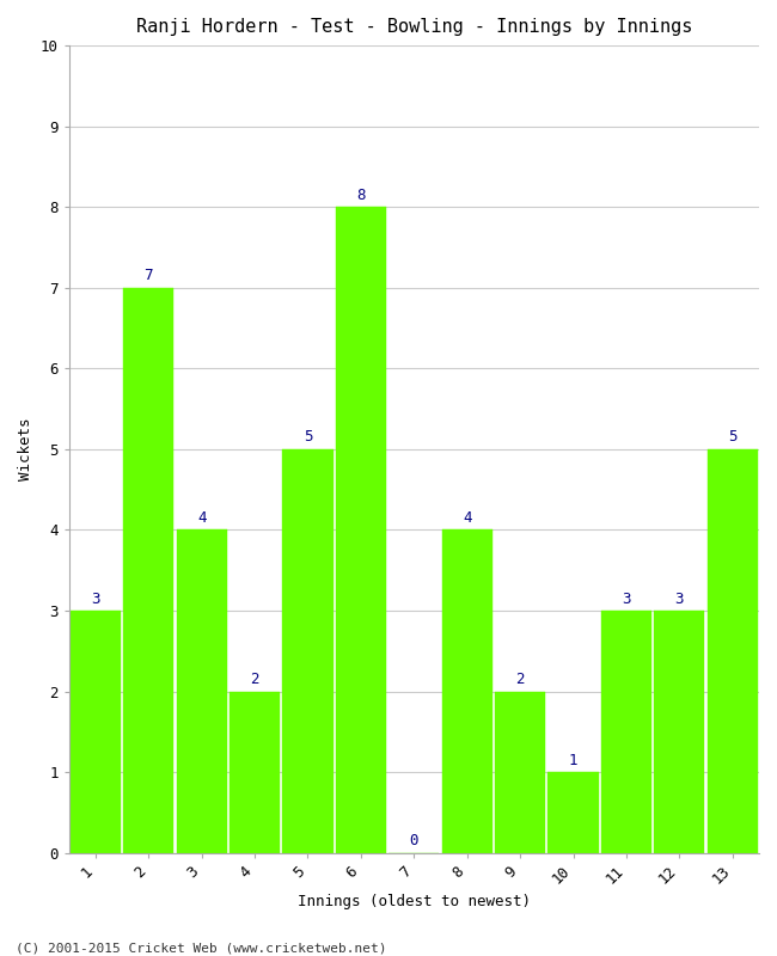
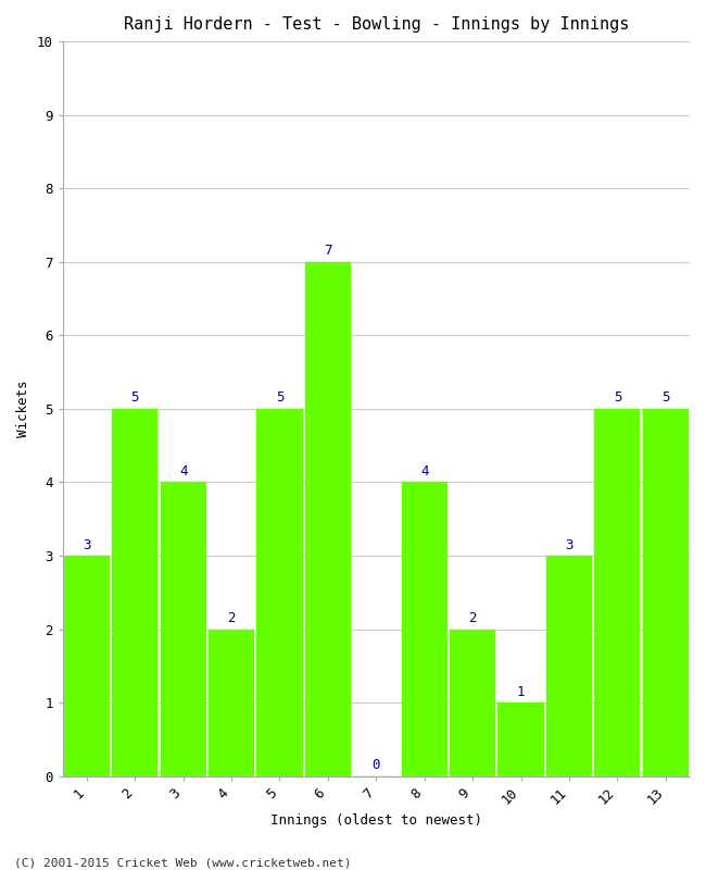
2: 7 -> 5
6: 8 -> 7
12: 3 -> 5
